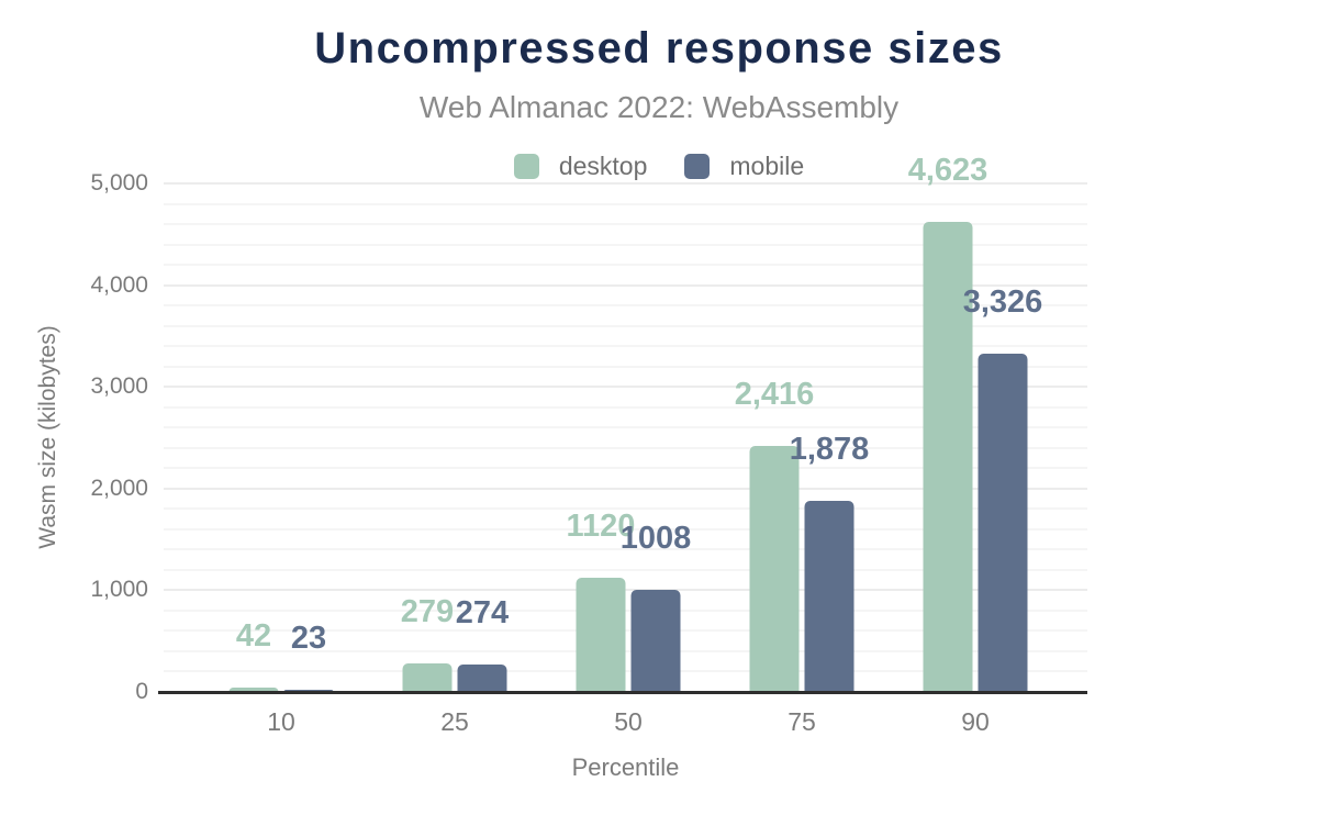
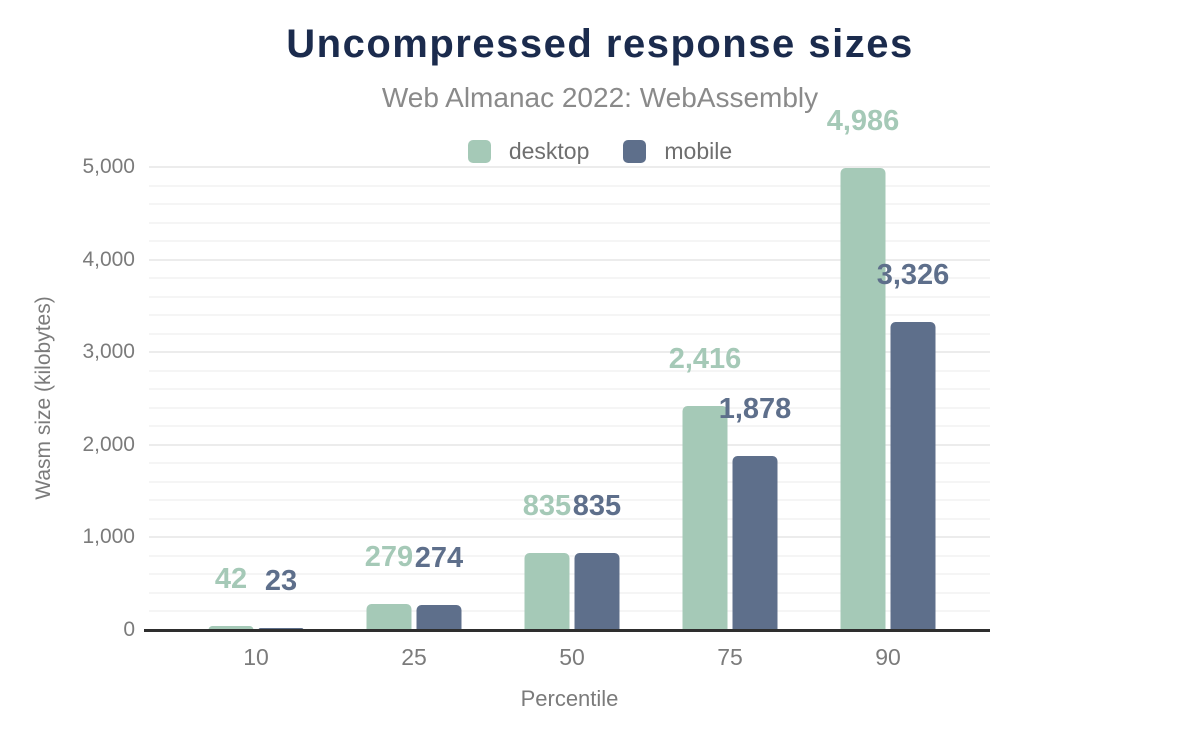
desktop/50: 1120 -> 835
mobile/50: 1008 -> 835
desktop/90: 4,623 -> 4,986
